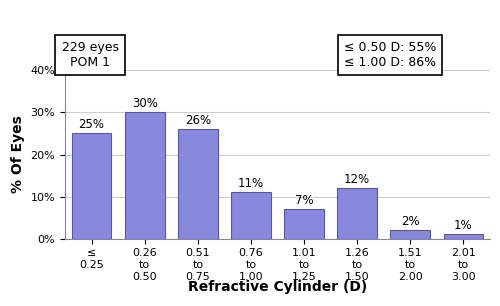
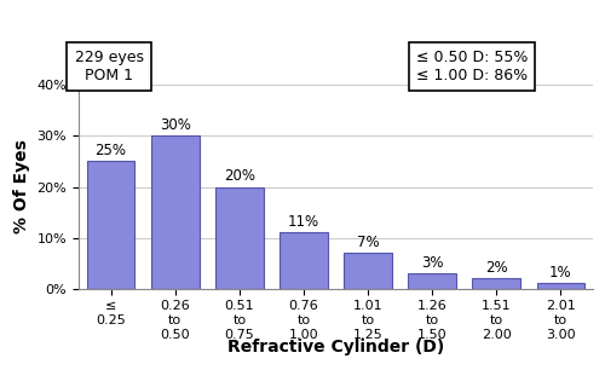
0.51 to 0.75: 26% -> 20%
1.26 to 1.50: 12% -> 3%
